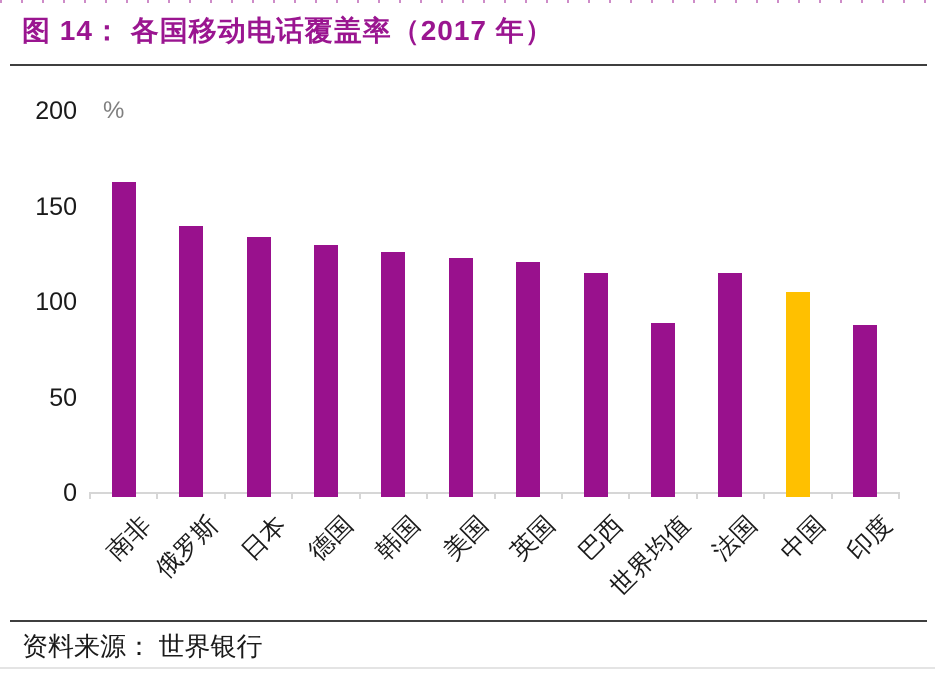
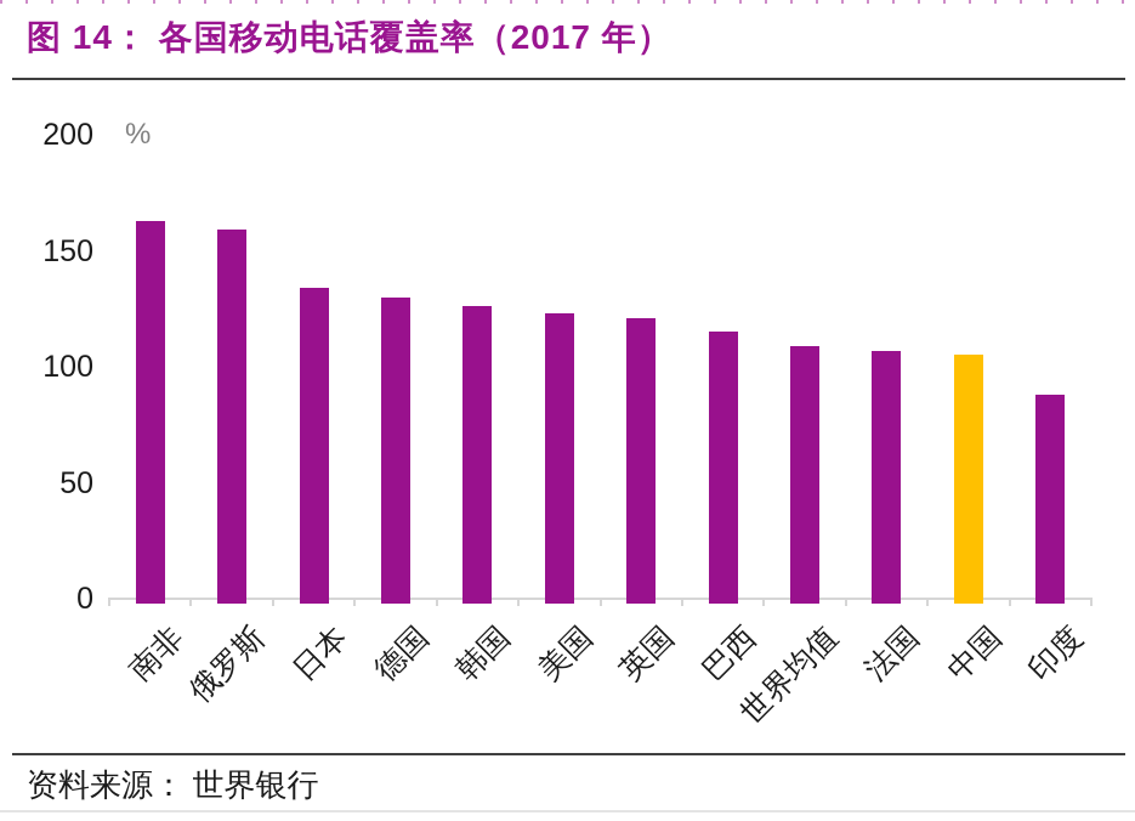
俄罗斯: 140 -> 159
世界均值: 89 -> 109
法国: 115 -> 107
